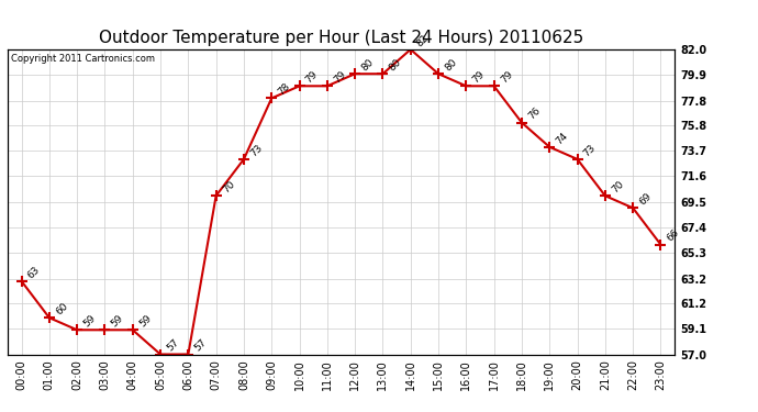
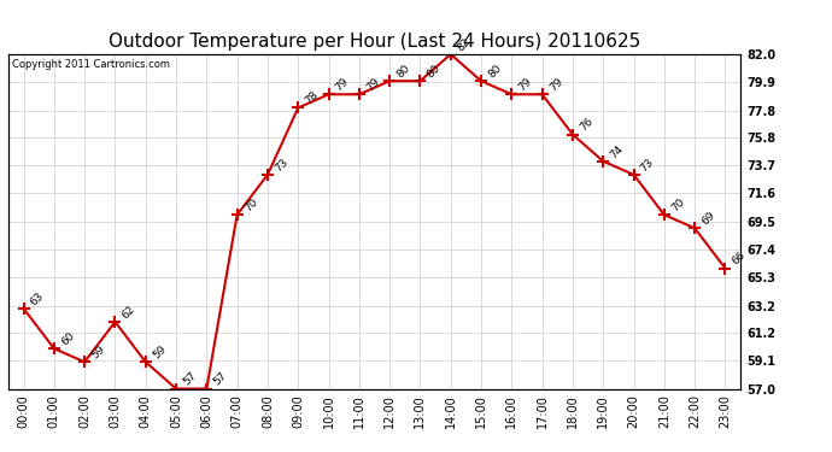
03:00: 59 -> 62
